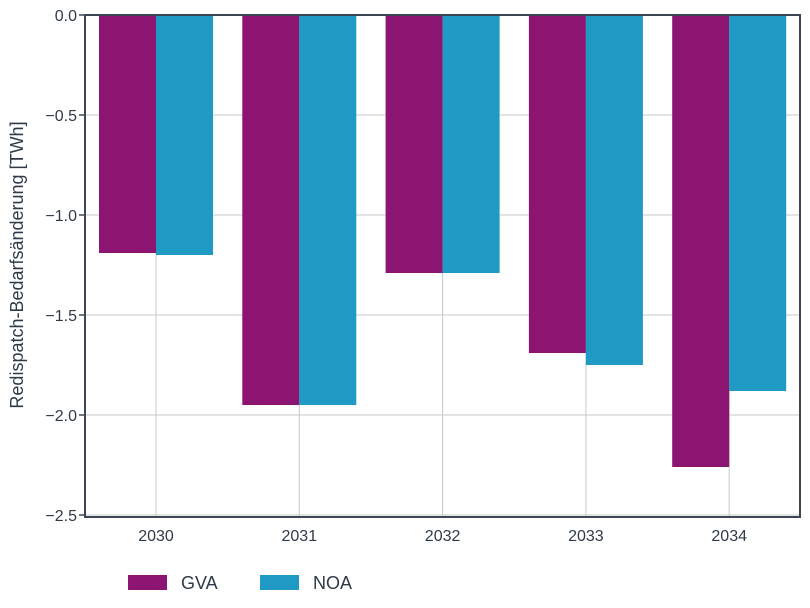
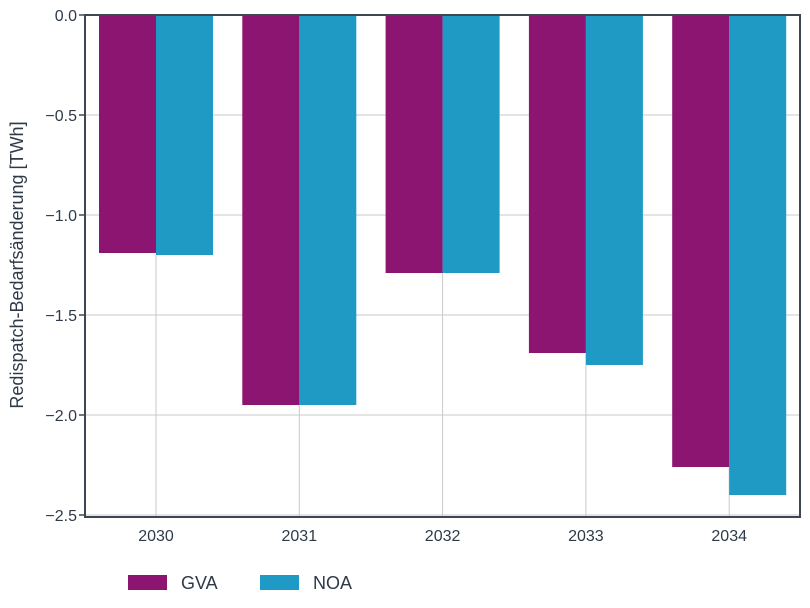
NOA/2034: -1.88 -> -2.40
